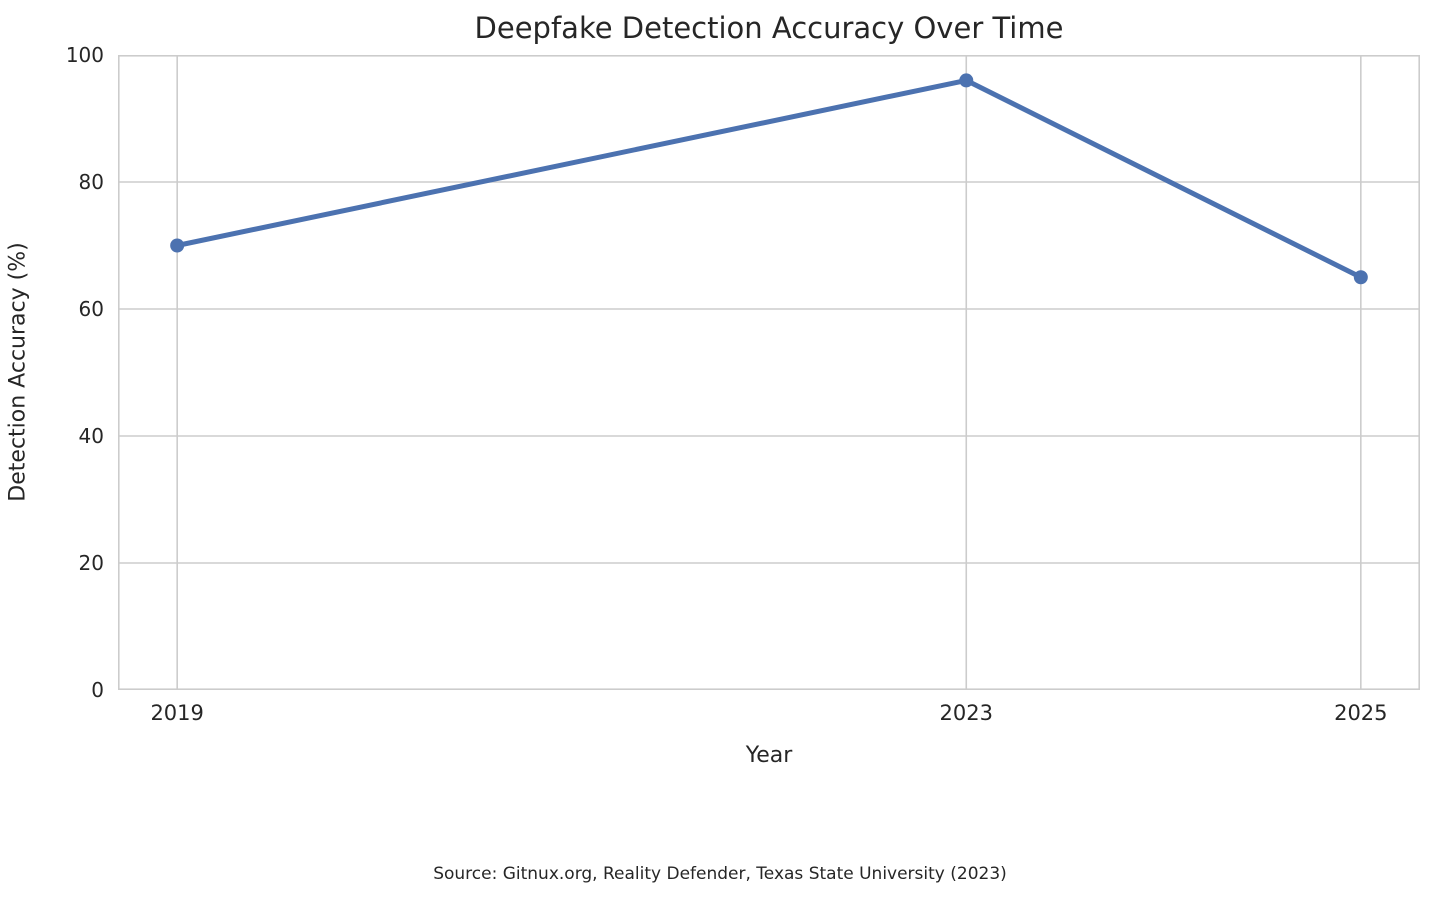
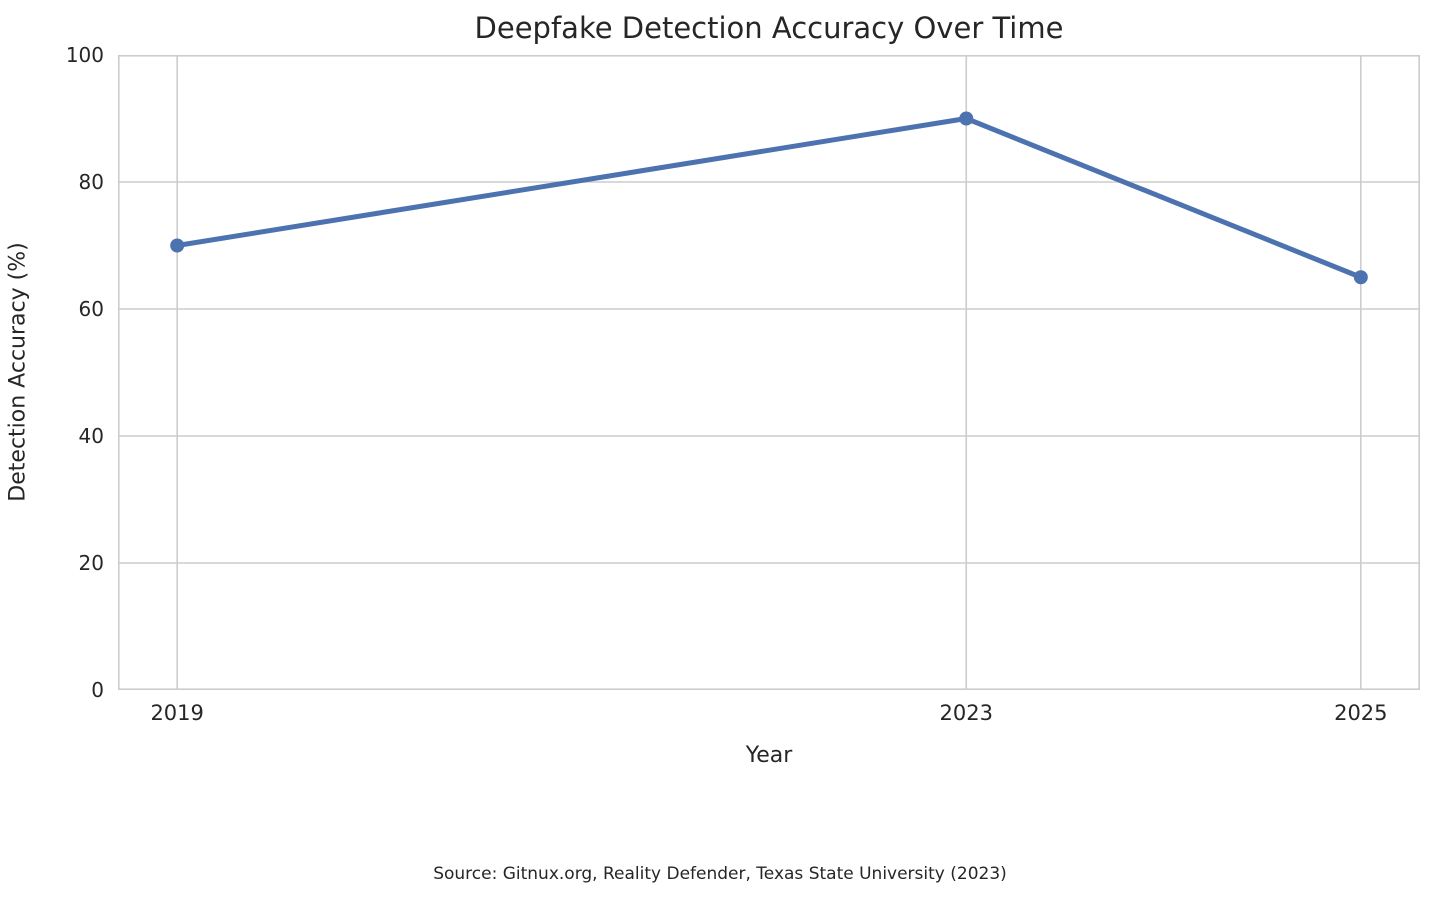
2023: 96 -> 90
